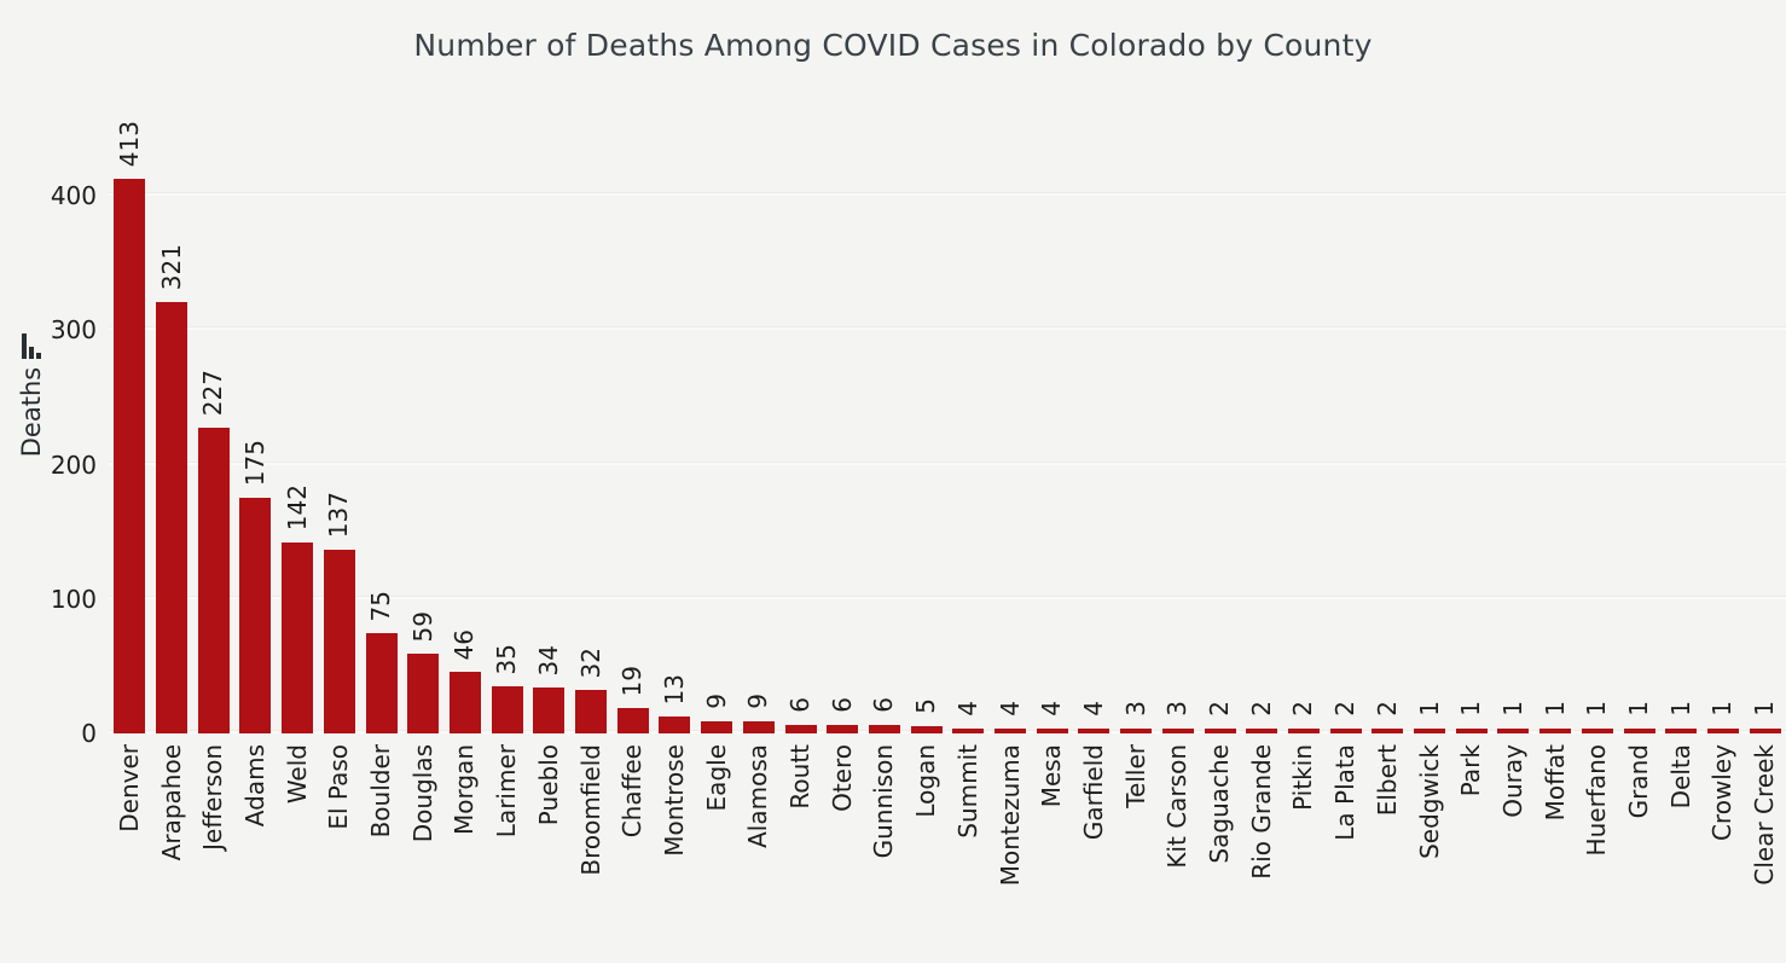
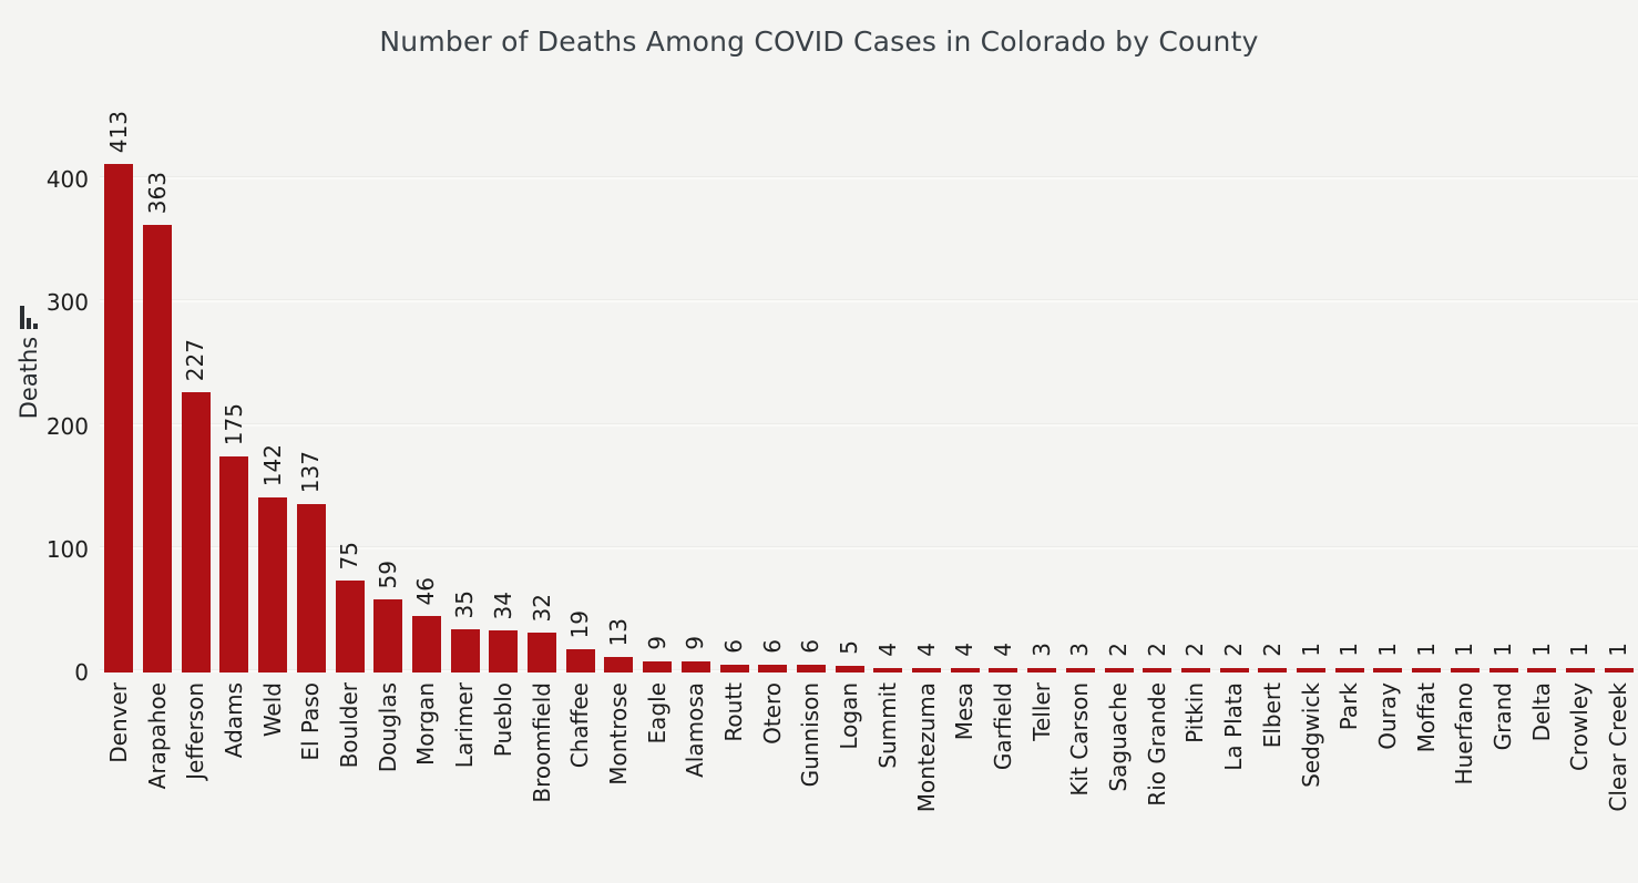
Arapahoe: 321 -> 363
